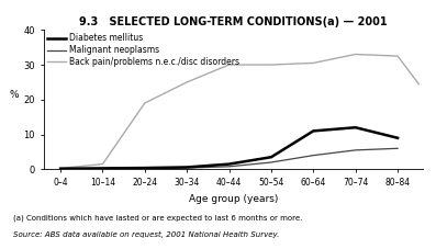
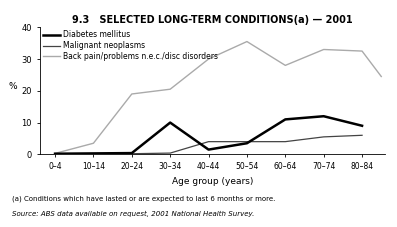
Back pain/problems n.e.c./disc disorders/10–14: 1.5 -> 3.5
Diabetes mellitus/30–34: 0.6 -> 10.0
Back pain/problems n.e.c./disc disorders/30–34: 25.0 -> 20.5
Malignant neoplasms/40–44: 0.8 -> 4.0
Malignant neoplasms/50–54: 2.0 -> 4.0
Back pain/problems n.e.c./disc disorders/50–54: 30.0 -> 35.5
Back pain/problems n.e.c./disc disorders/60–64: 30.5 -> 28.0
